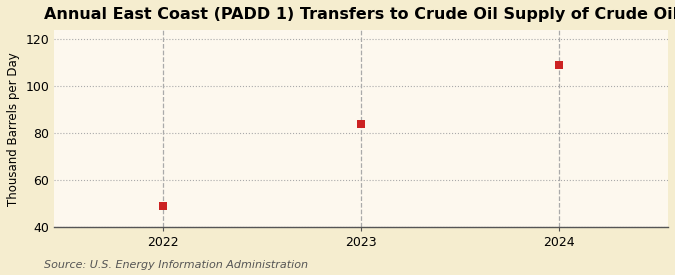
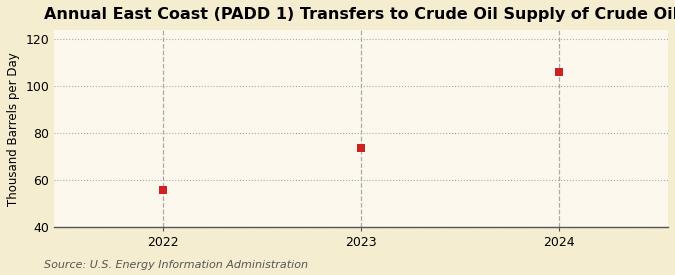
2022: 49 -> 56
2023: 84 -> 74
2024: 109 -> 106
